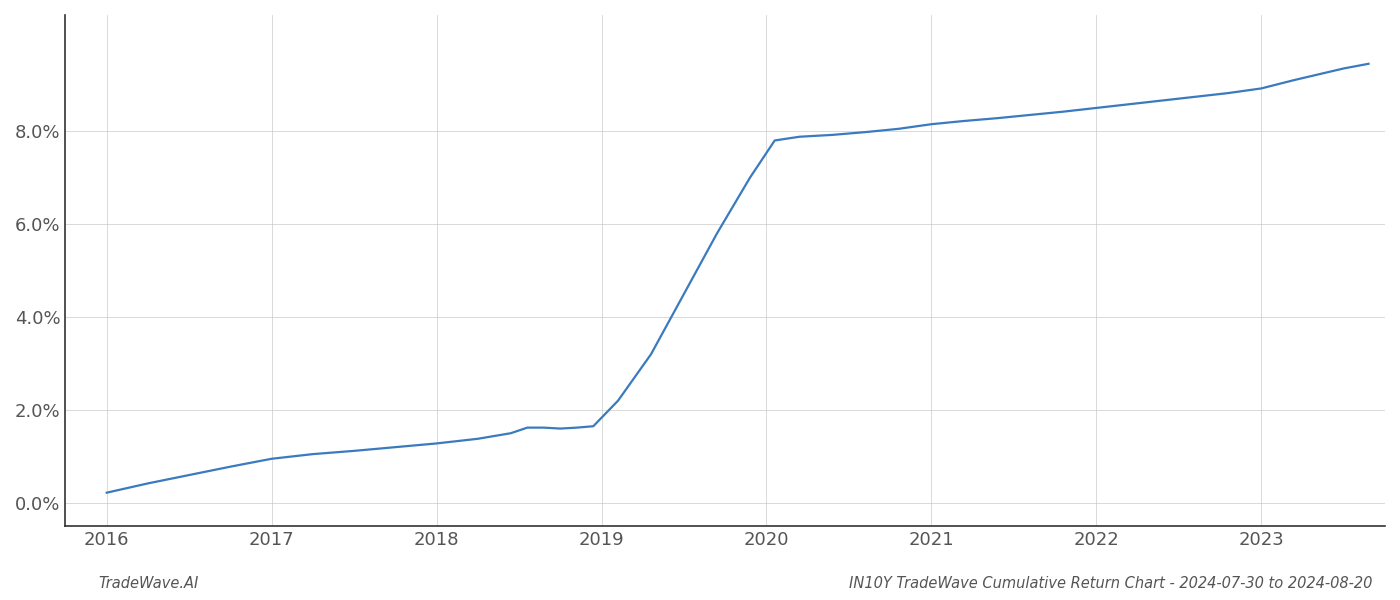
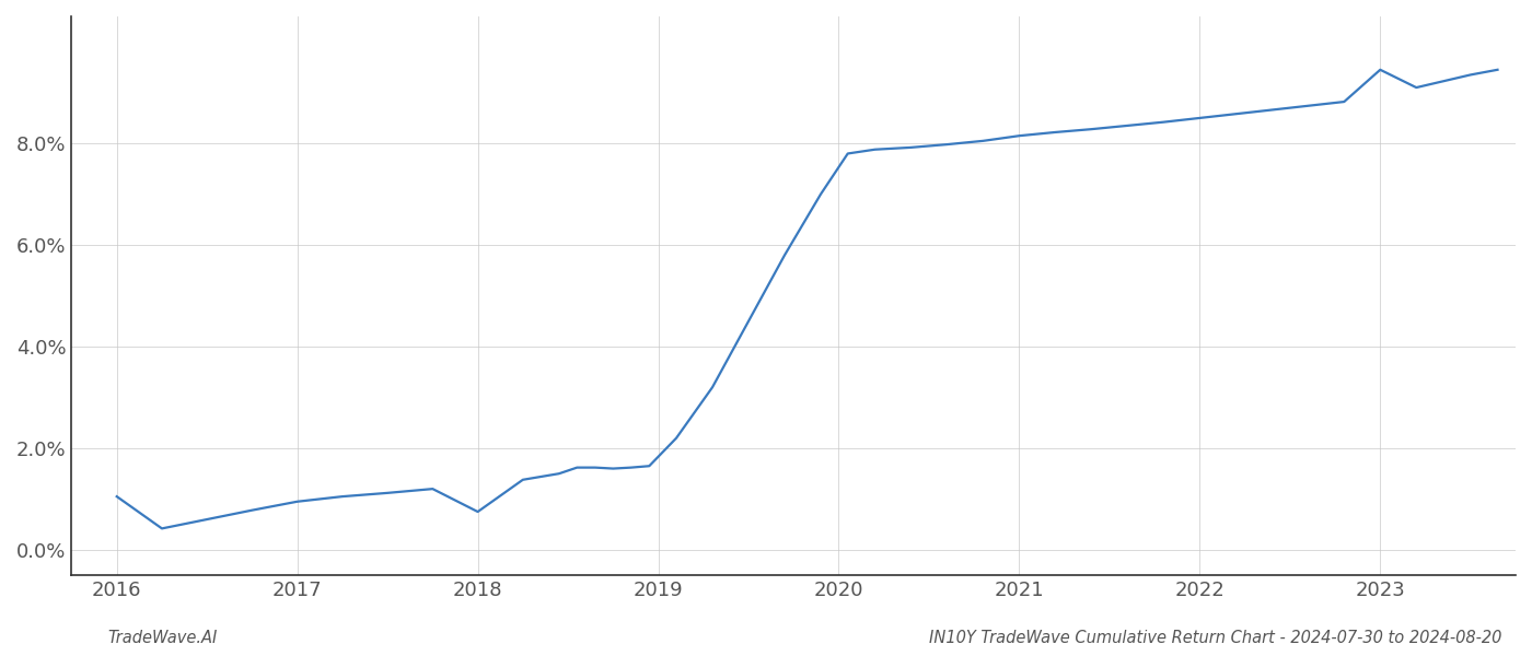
2016: 0.22% -> 1.05%
2018: 1.28% -> 0.75%
2023: 8.92% -> 9.45%
